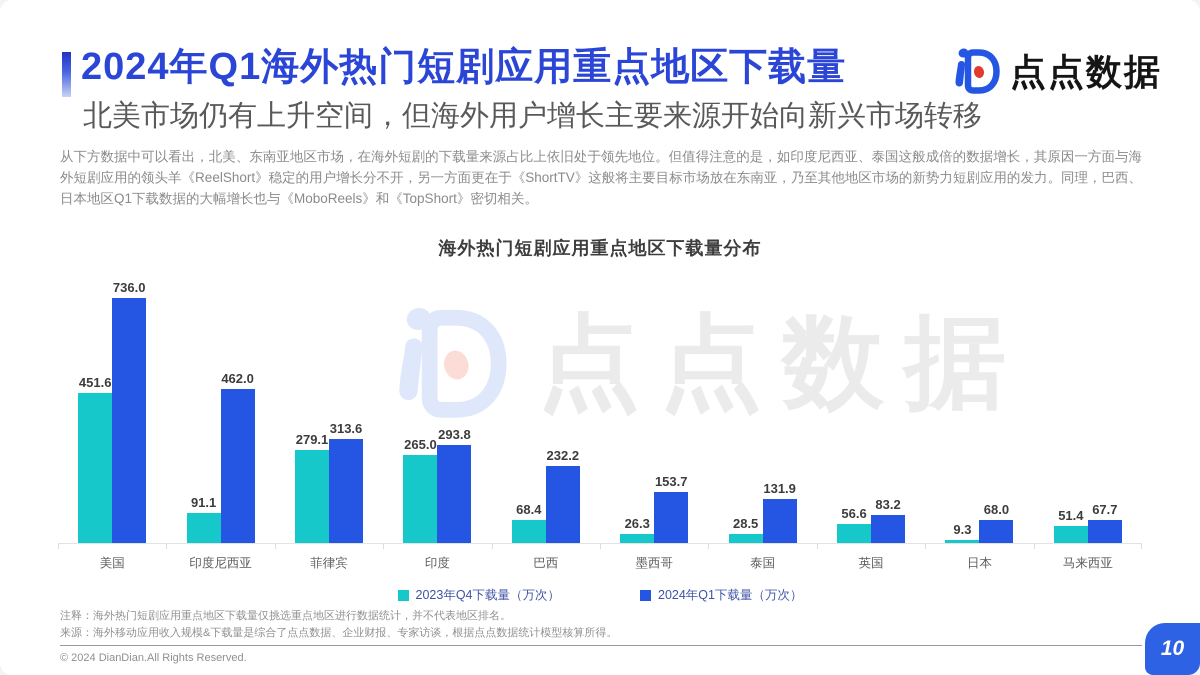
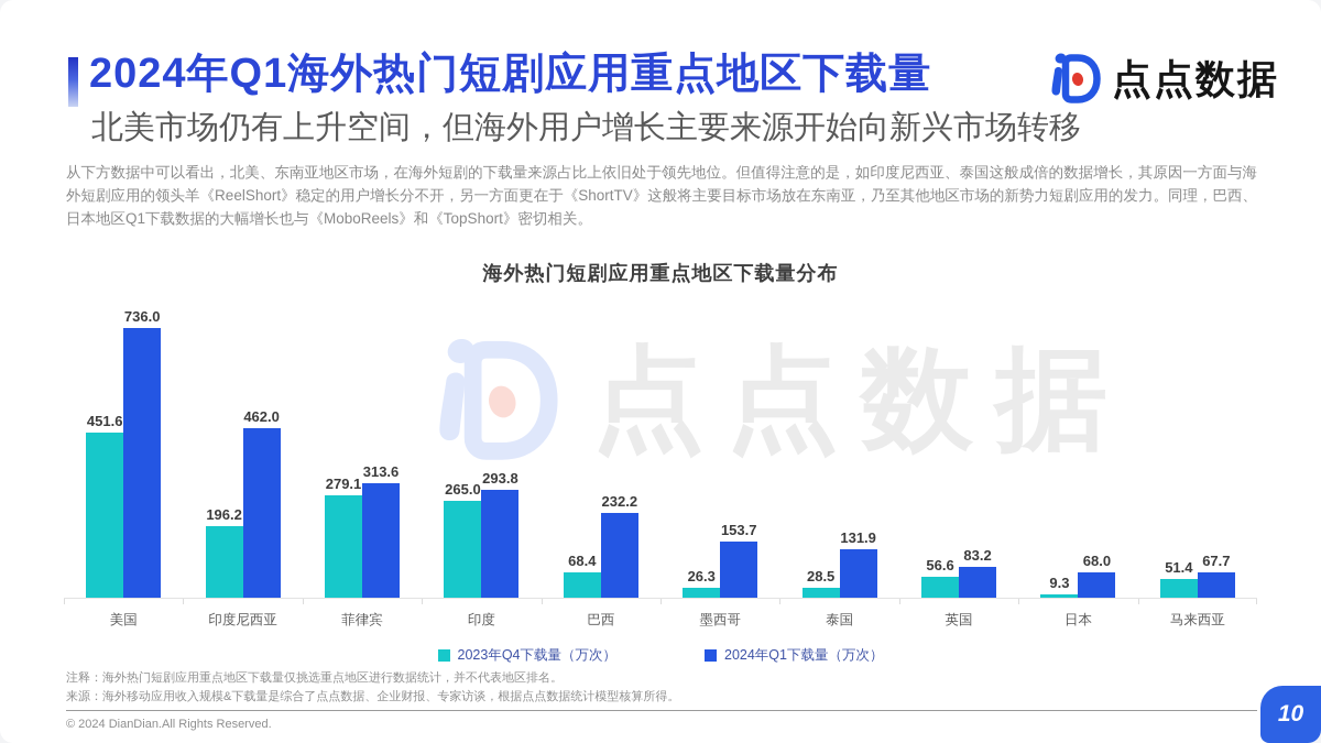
2023年Q4下载量（万次）/印度尼西亚: 91.1 -> 196.2
